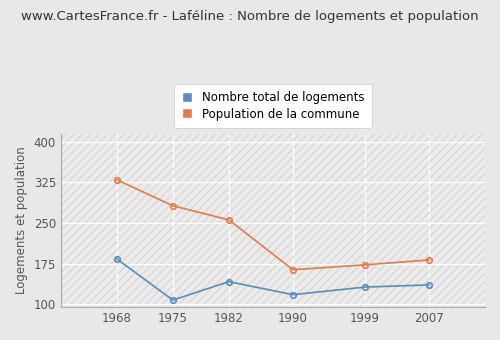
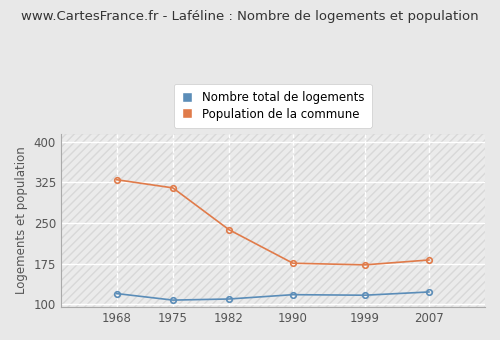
Nombre total de logements/1968: 184 -> 120
Population de la commune/1975: 282 -> 315
Nombre total de logements/1982: 142 -> 110
Population de la commune/1982: 256 -> 238
Population de la commune/1990: 164 -> 176
Nombre total de logements/1999: 132 -> 117
Nombre total de logements/2007: 136 -> 123
